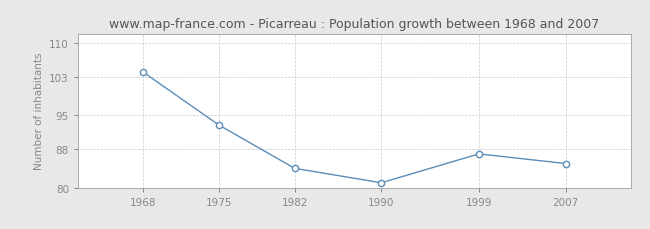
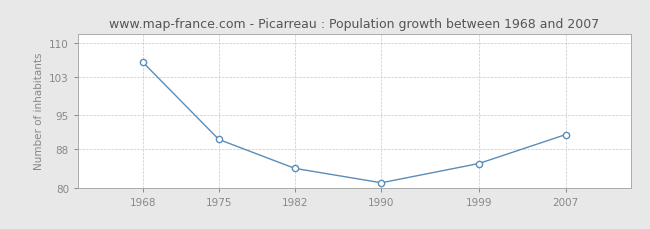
1968: 104 -> 106
1975: 93 -> 90
1999: 87 -> 85
2007: 85 -> 91
